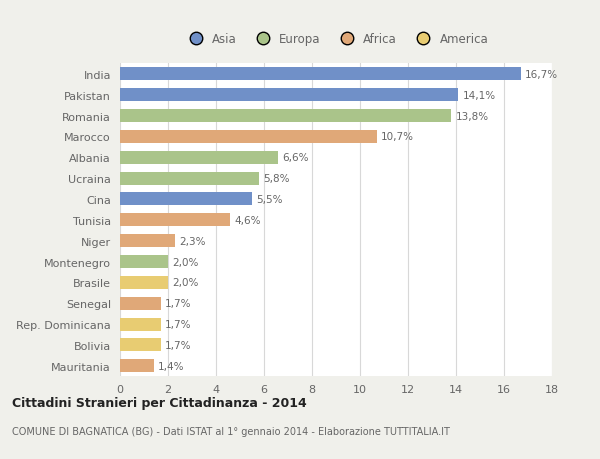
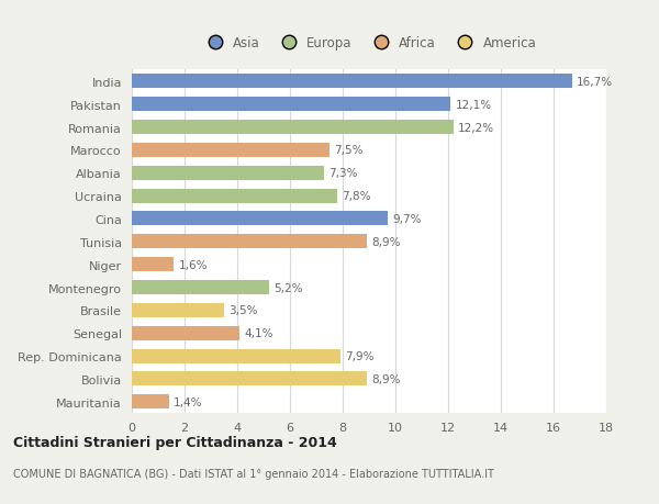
Pakistan: 14,1% -> 12,1%
Romania: 13,8% -> 12,2%
Marocco: 10,7% -> 7,5%
Albania: 6,6% -> 7,3%
Ucraina: 5,8% -> 7,8%
Cina: 5,5% -> 9,7%
Tunisia: 4,6% -> 8,9%
Niger: 2,3% -> 1,6%
Montenegro: 2,0% -> 5,2%
Brasile: 2,0% -> 3,5%
Senegal: 1,7% -> 4,1%
Rep. Dominicana: 1,7% -> 7,9%
Bolivia: 1,7% -> 8,9%
